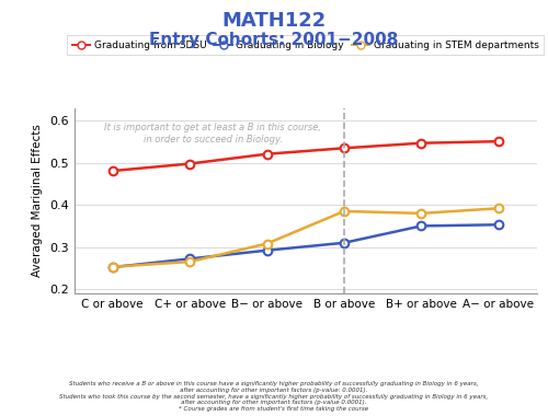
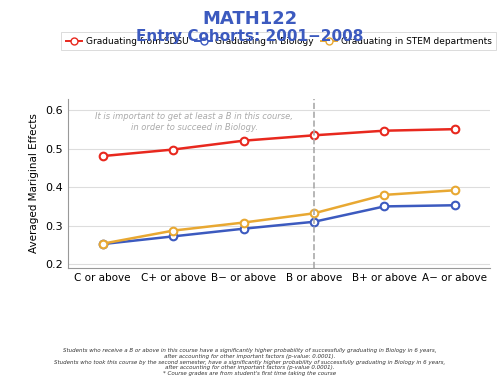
Graduating in STEM departments/C+ or above: 0.265 -> 0.287
Graduating in STEM departments/B or above: 0.385 -> 0.332
